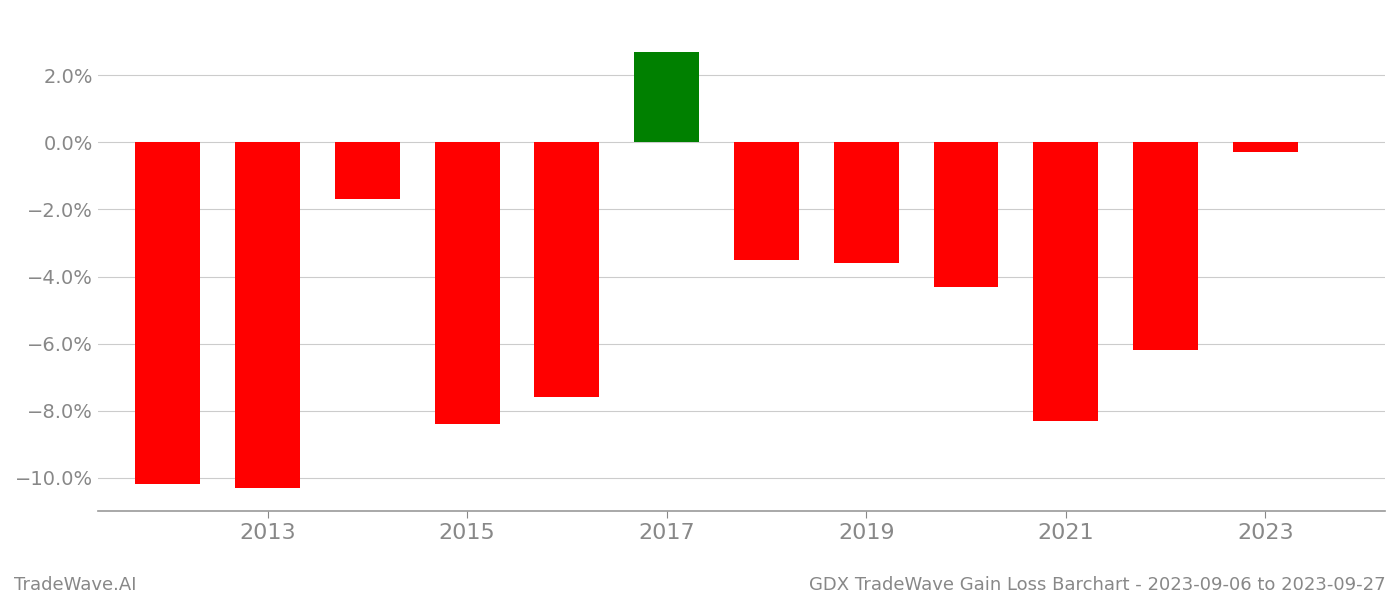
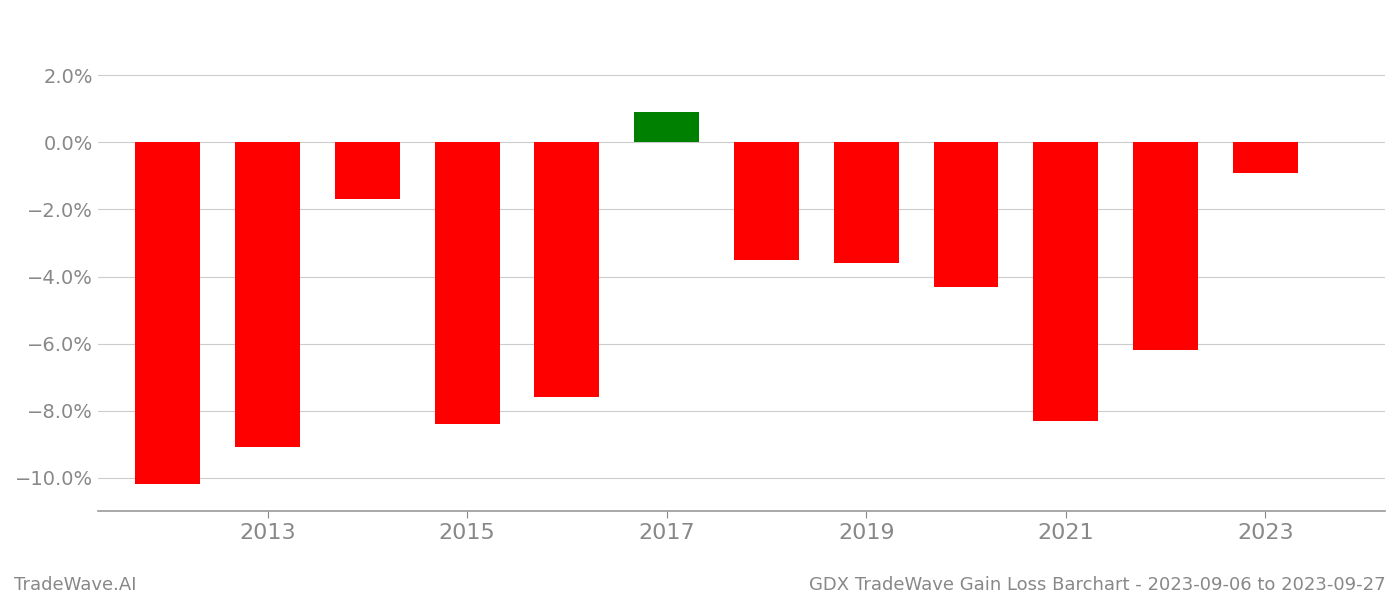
2013: -10.3% -> -9.1%
2017: 2.7% -> 0.9%
2023: -0.3% -> -0.9%
